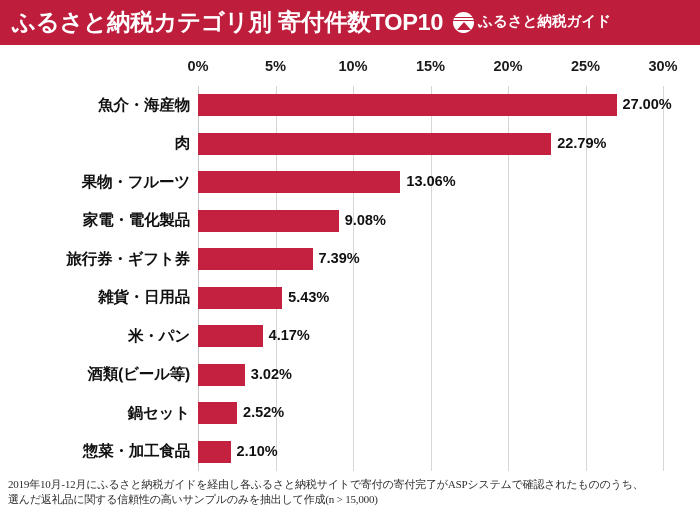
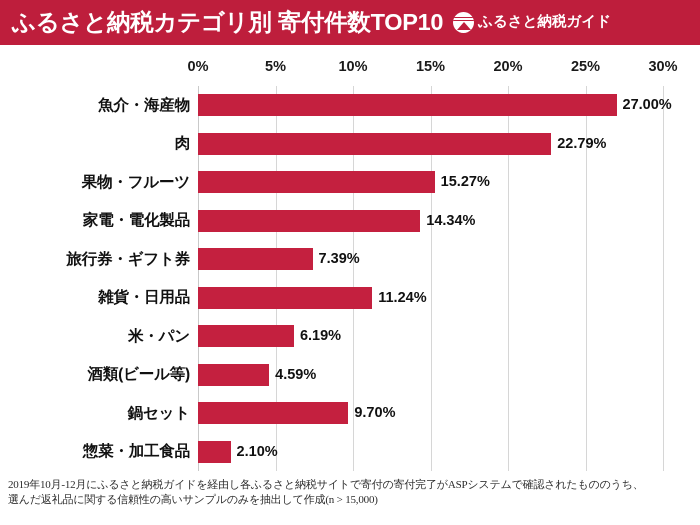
果物・フルーツ: 13.06% -> 15.27%
家電・電化製品: 9.08% -> 14.34%
雑貨・日用品: 5.43% -> 11.24%
米・パン: 4.17% -> 6.19%
酒類(ビール等): 3.02% -> 4.59%
鍋セット: 2.52% -> 9.70%
